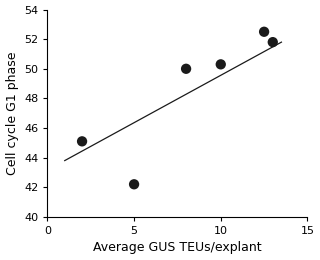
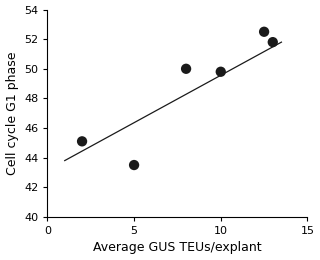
5: 42.2 -> 43.5
10: 50.3 -> 49.8
